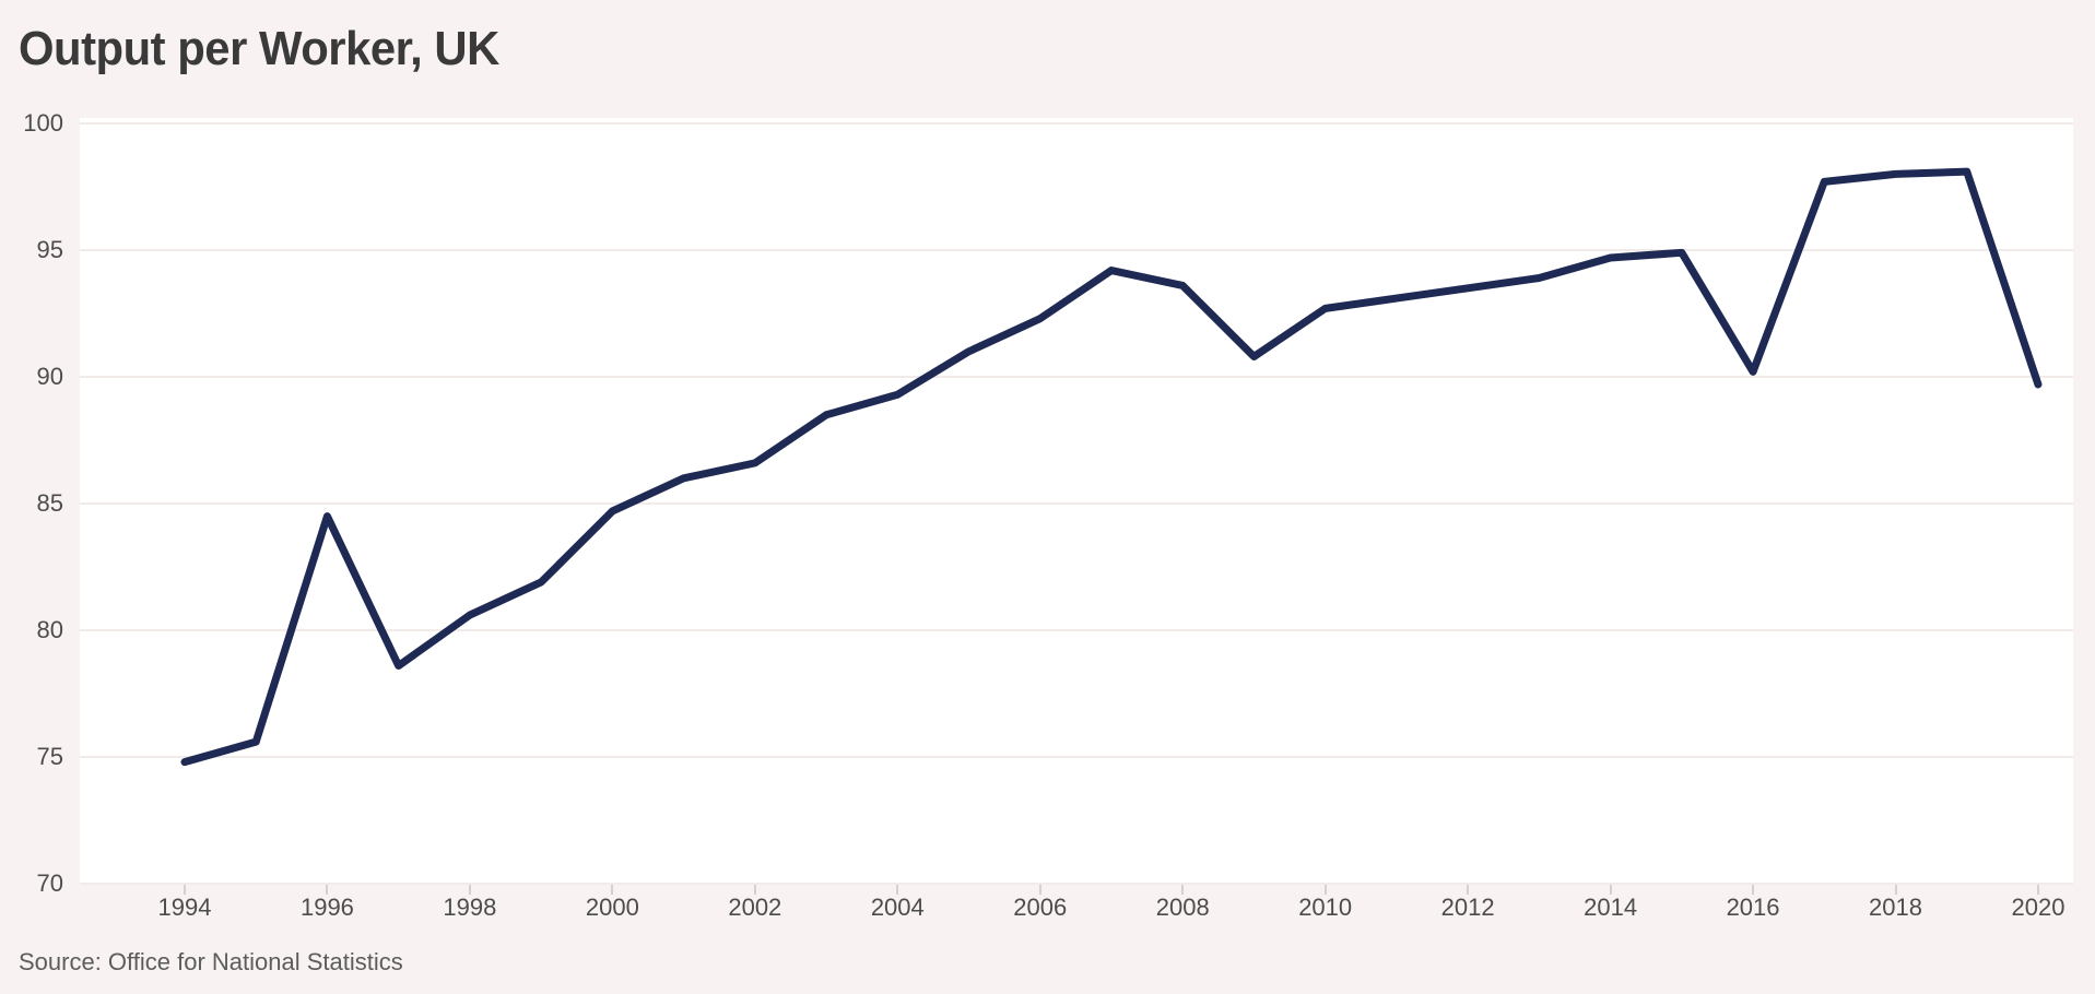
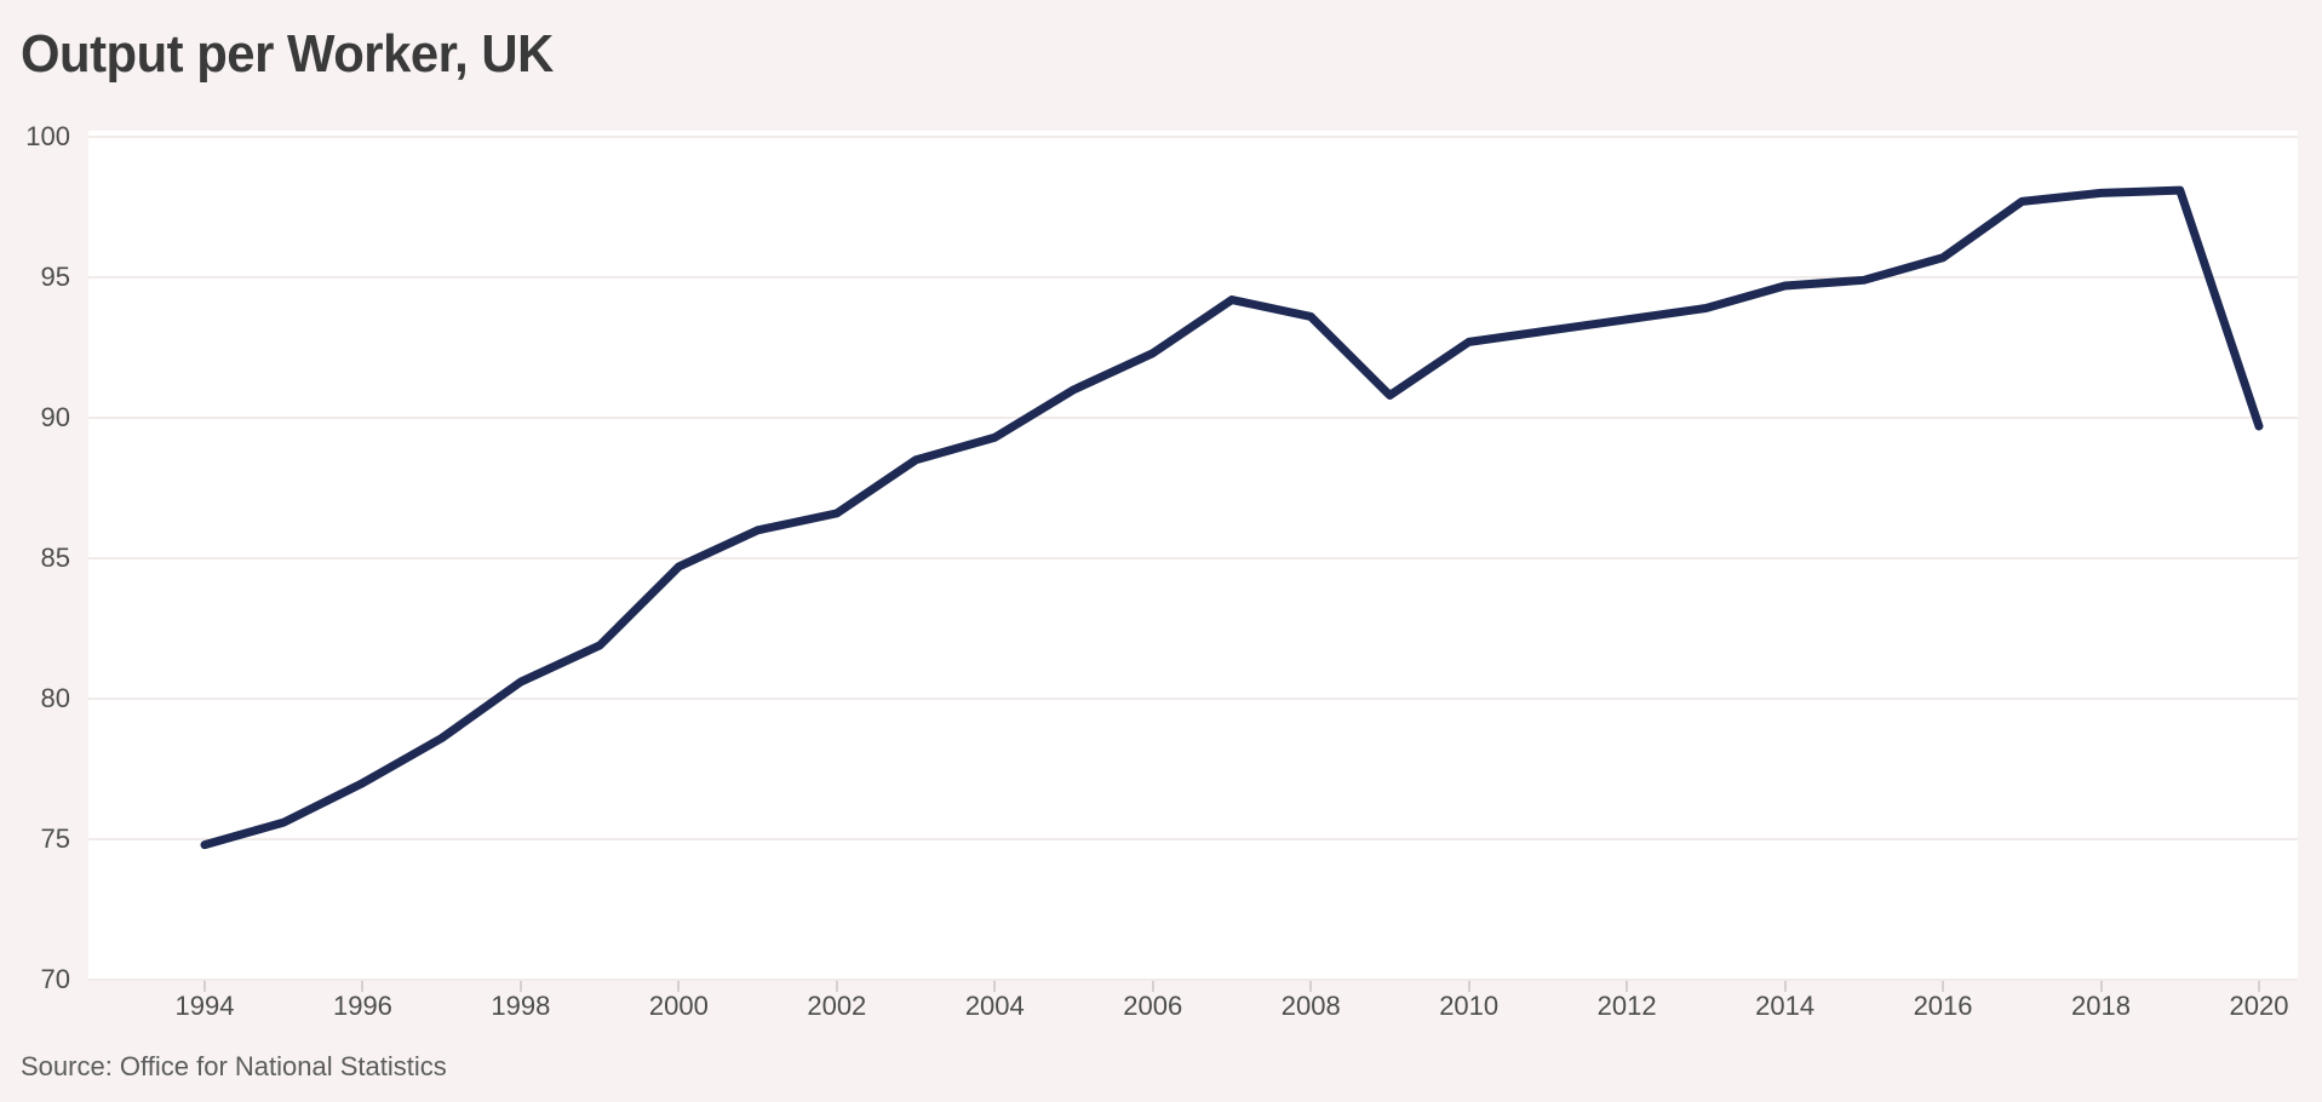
1996: 84.5 -> 77.0
2016: 90.2 -> 95.7
